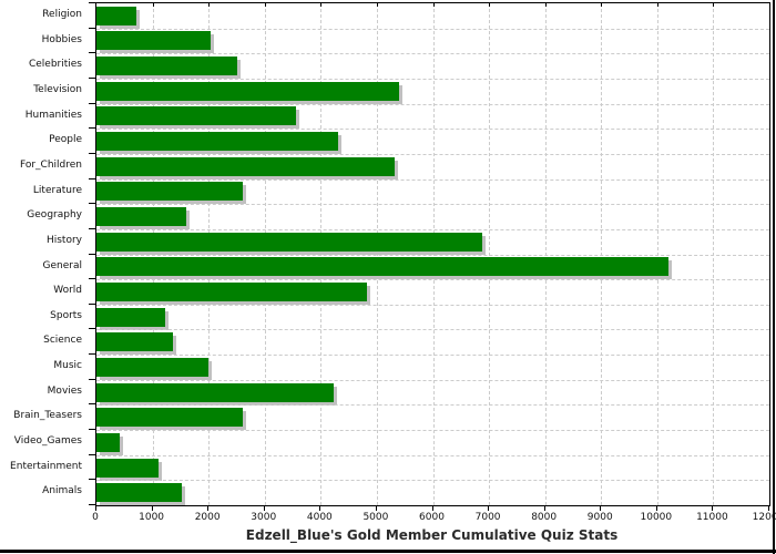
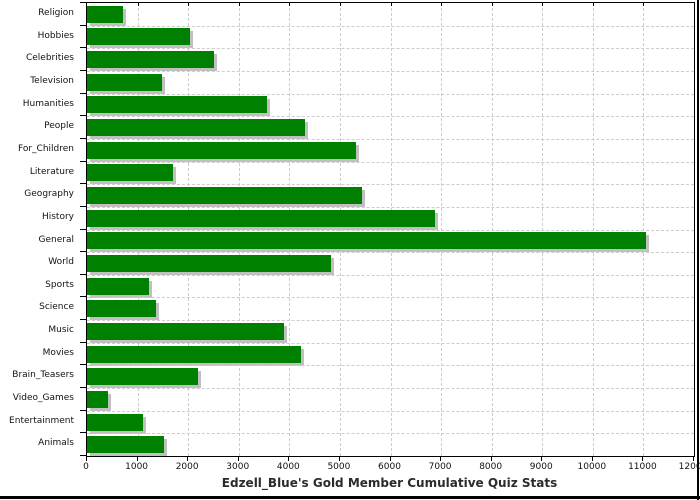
Television: 5400 -> 1500
Literature: 2600 -> 1700
Geography: 1600 -> 5400
General: 10200 -> 11000
Music: 2000 -> 3900
Brain_Teasers: 2600 -> 2200
